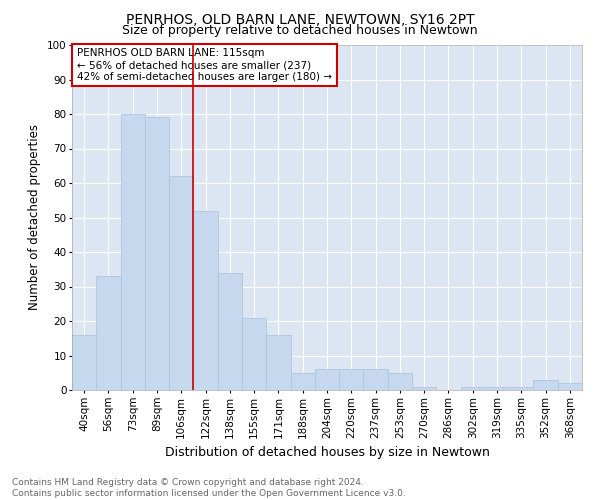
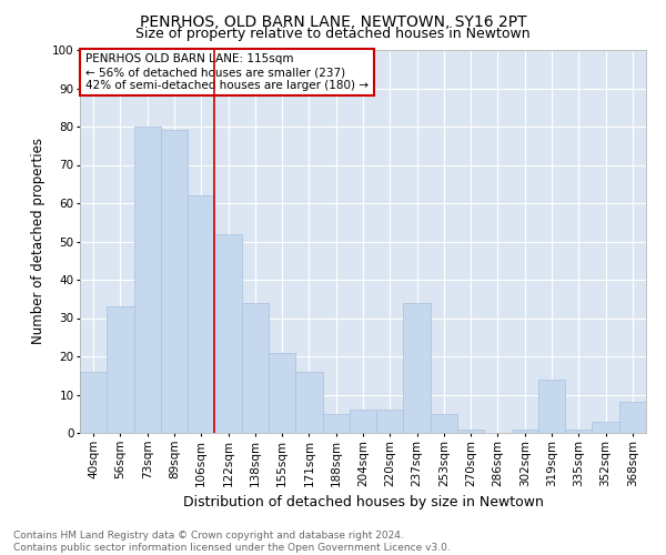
237sqm: 6 -> 34
319sqm: 1 -> 14
368sqm: 2 -> 8
